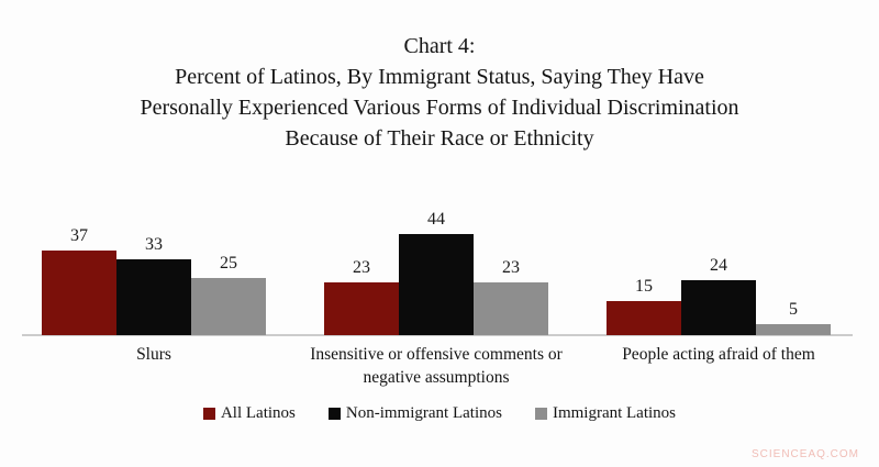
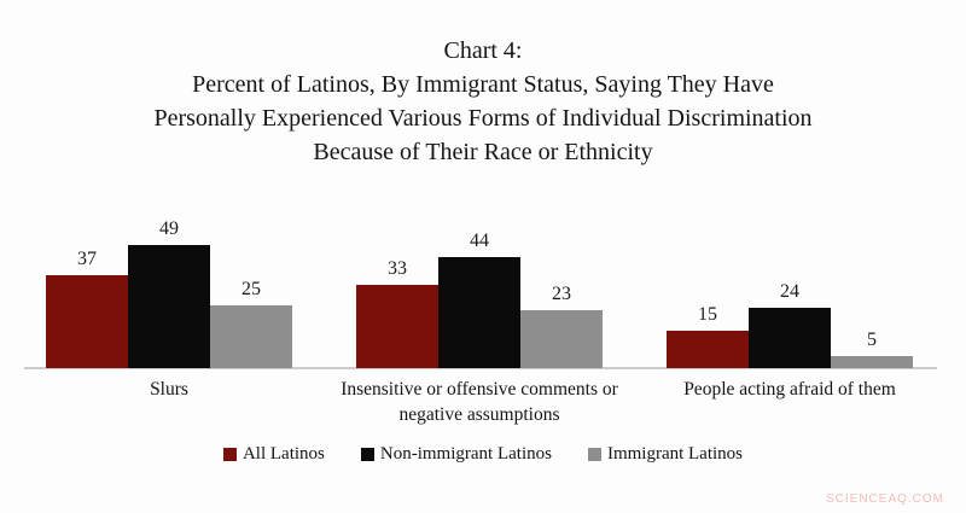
Non-immigrant Latinos/Slurs: 33 -> 49
All Latinos/Insensitive or offensive comments or negative assumptions: 23 -> 33
